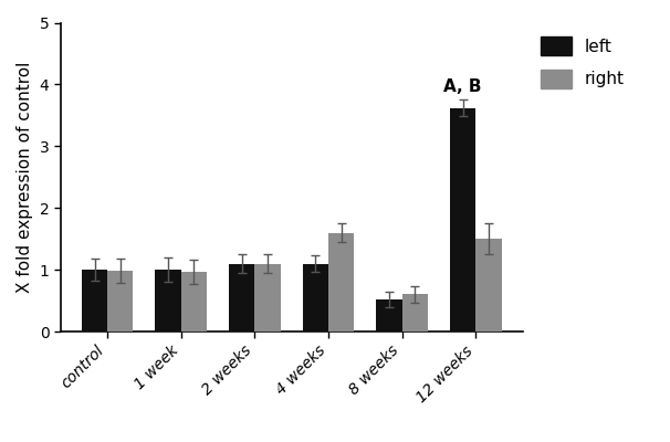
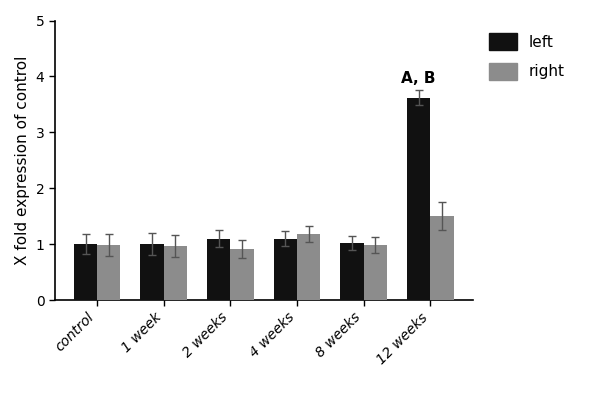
right/2 weeks: 1.10 -> 0.92
right/4 weeks: 1.60 -> 1.18
left/8 weeks: 0.52 -> 1.02
right/8 weeks: 0.60 -> 0.98
